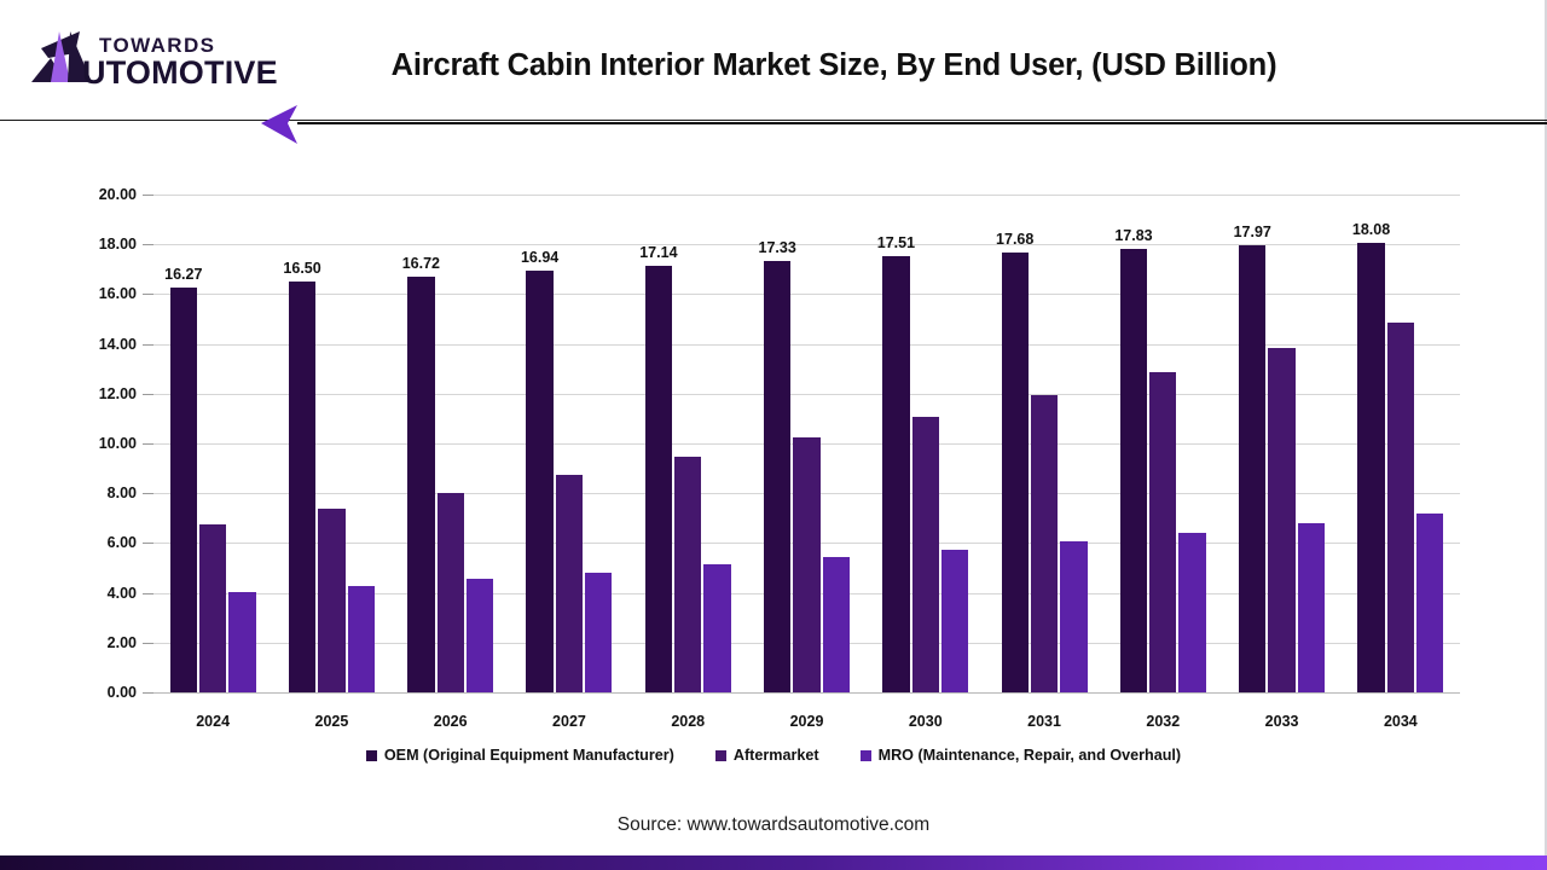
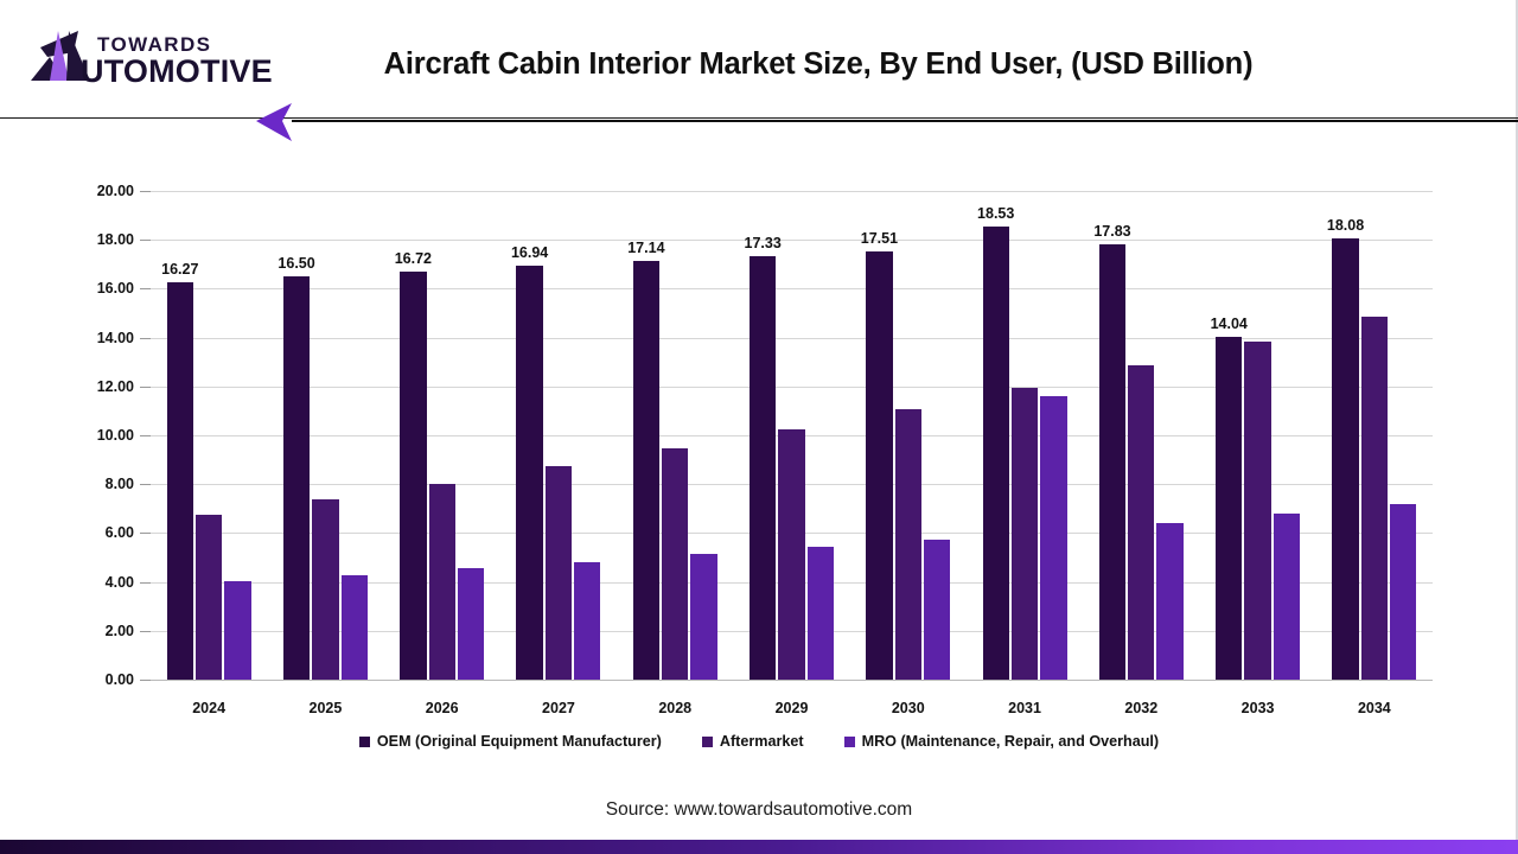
OEM (Original Equipment Manufacturer)/2031: 17.68 -> 18.53
MRO (Maintenance, Repair, and Overhaul)/2031: 6.1 -> 11.6
OEM (Original Equipment Manufacturer)/2033: 17.97 -> 14.04
